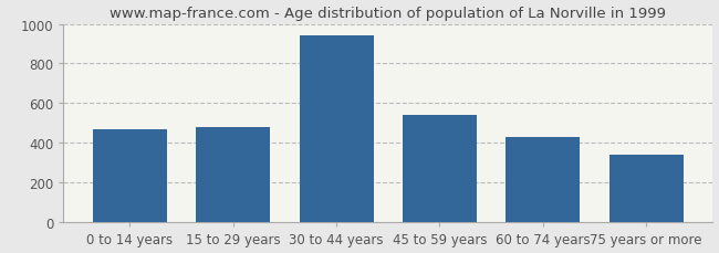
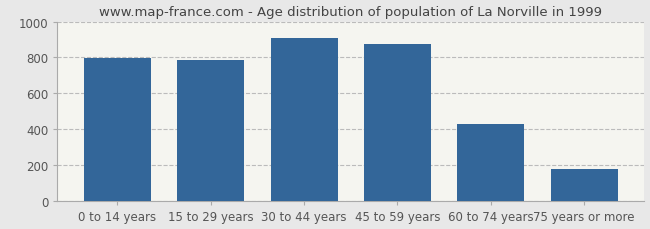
0 to 14 years: 470 -> 800
15 to 29 years: 480 -> 790
30 to 44 years: 940 -> 910
45 to 59 years: 540 -> 880
75 years or more: 340 -> 180
